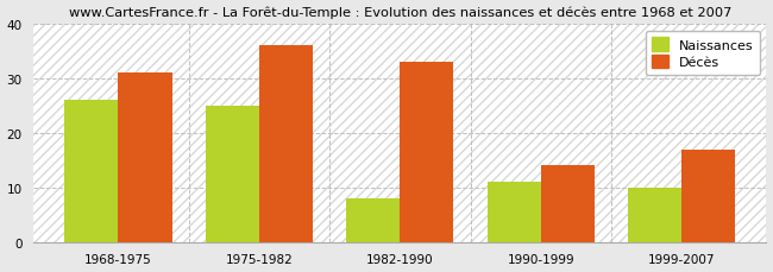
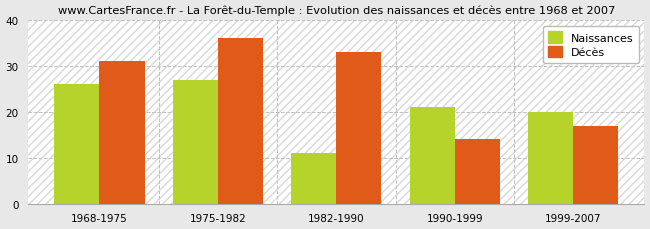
Naissances/1975-1982: 25 -> 27
Naissances/1982-1990: 8 -> 11
Naissances/1990-1999: 11 -> 21
Naissances/1999-2007: 10 -> 20
